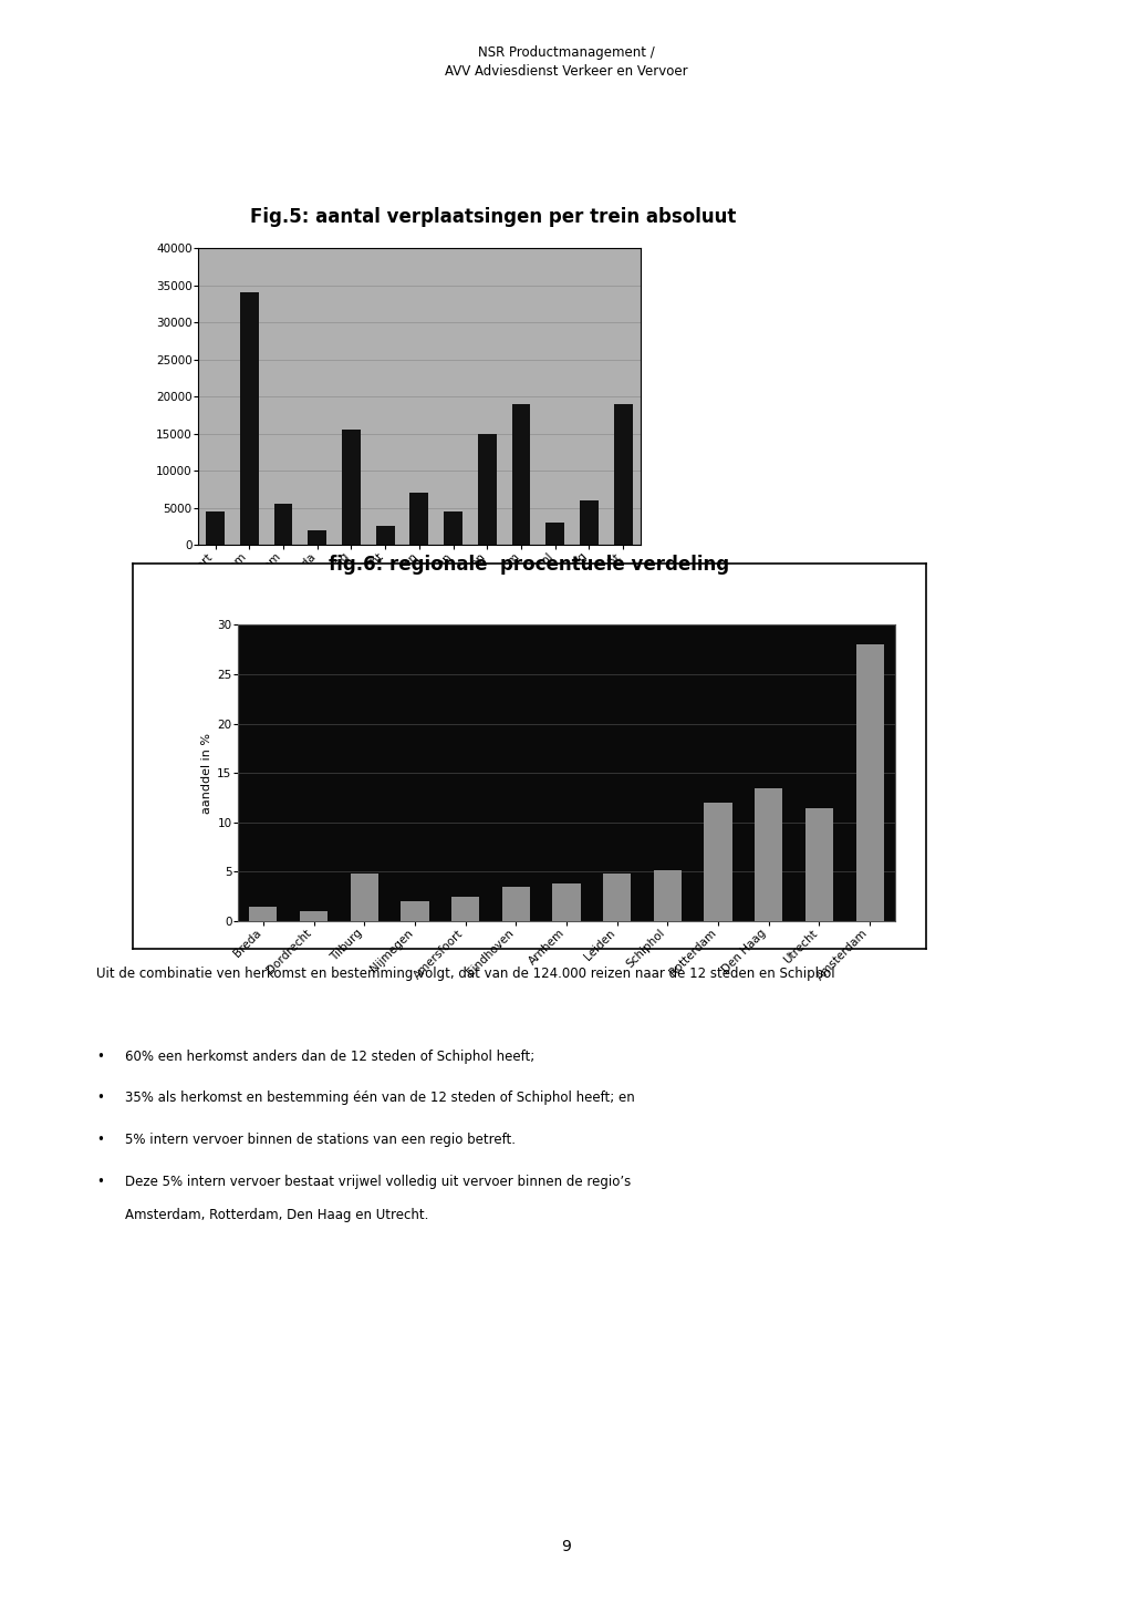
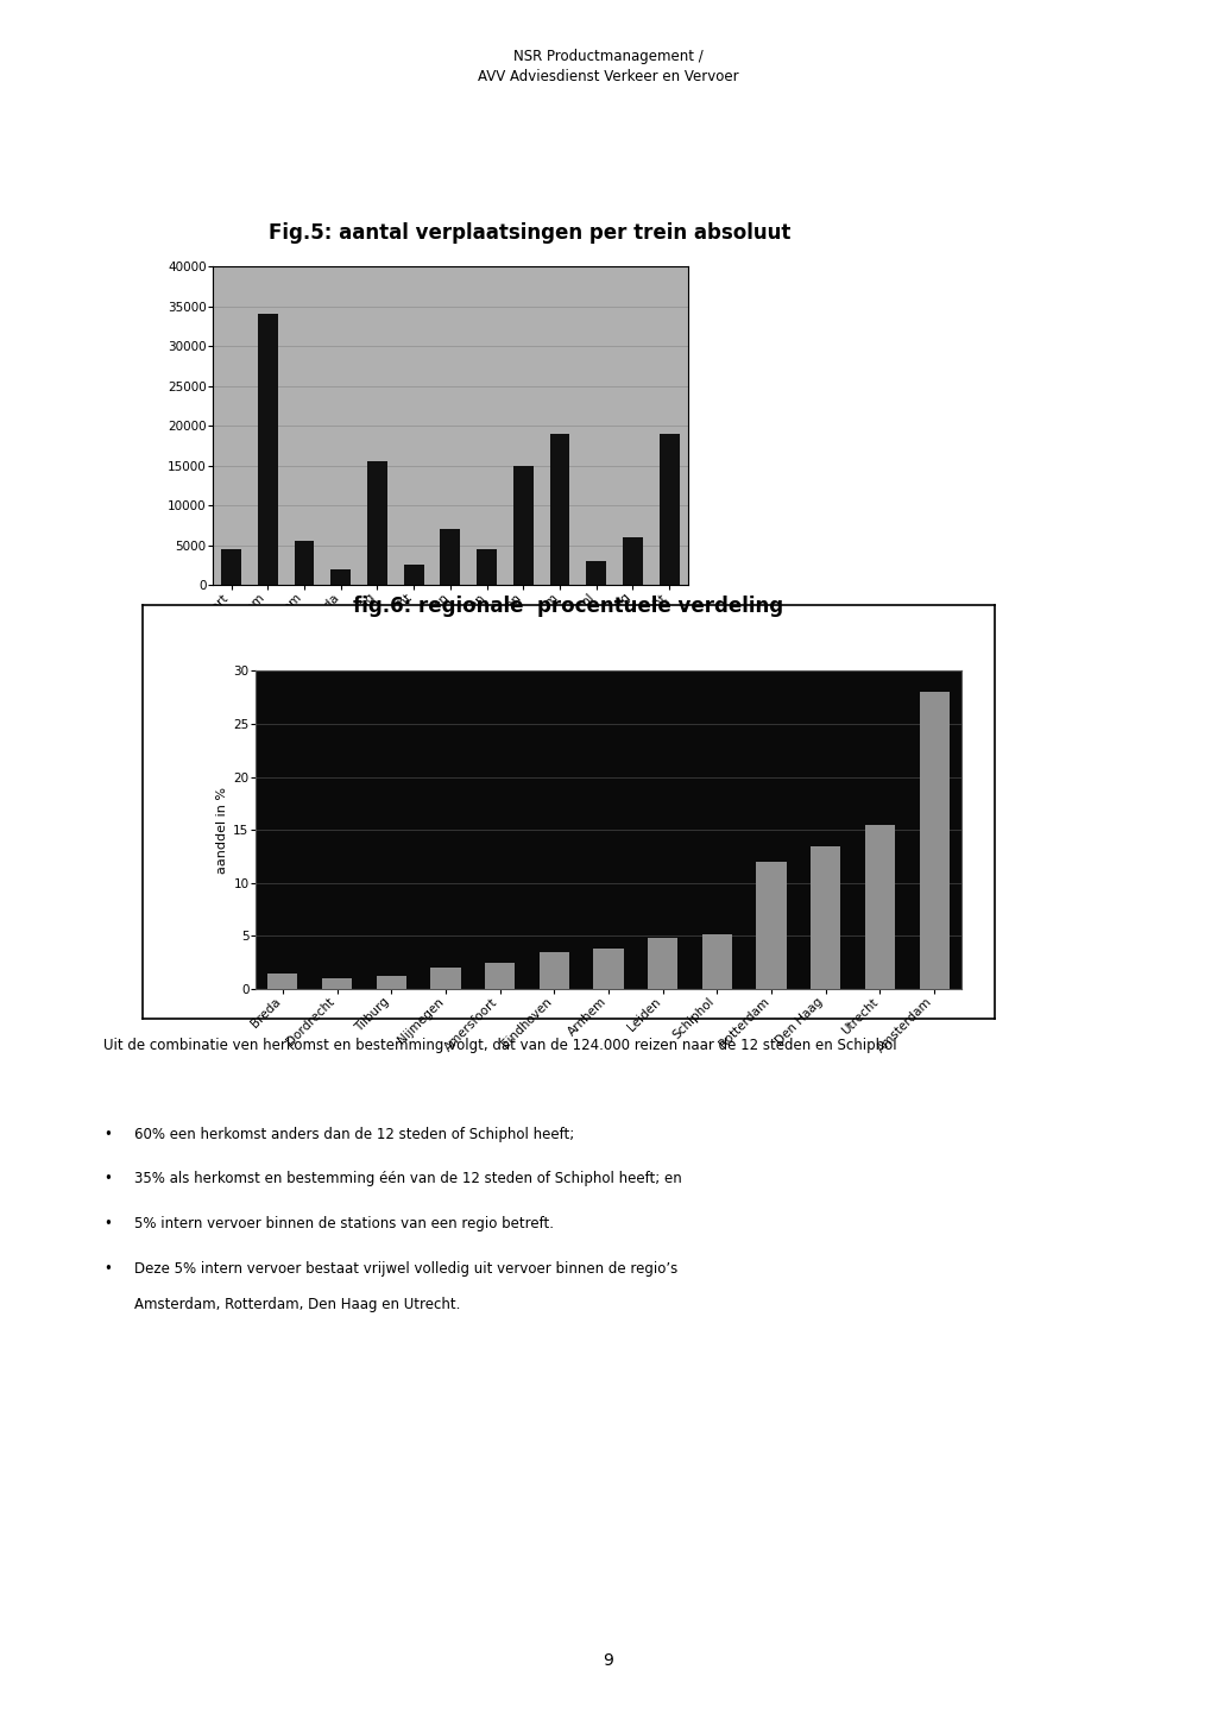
Tilburg: 4.8 -> 1.2
Utrecht: 11.4 -> 15.5
